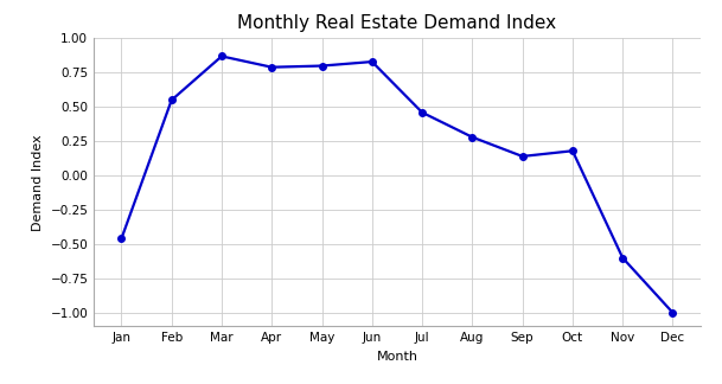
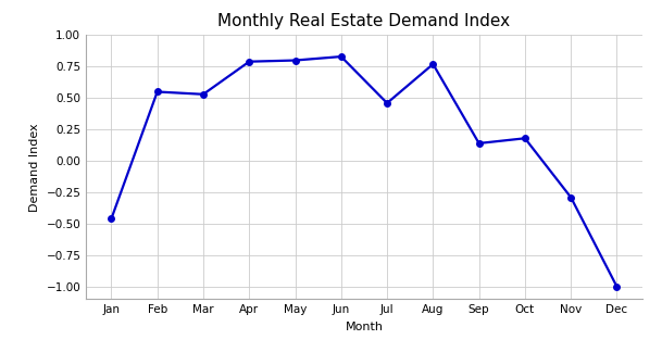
Mar: 0.87 -> 0.53
Aug: 0.28 -> 0.77
Nov: -0.60 -> -0.29
